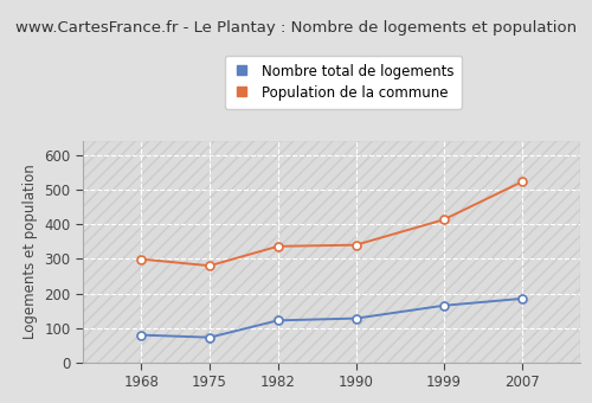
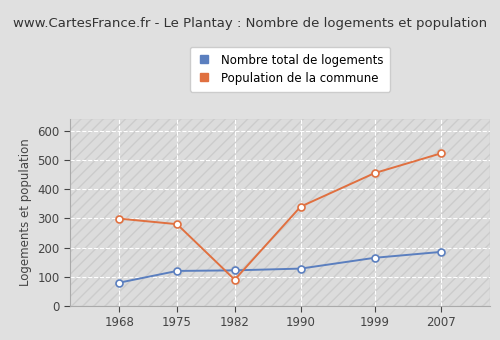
Nombre total de logements/1975: 73 -> 120
Population de la commune/1982: 336 -> 90
Population de la commune/1999: 413 -> 455
